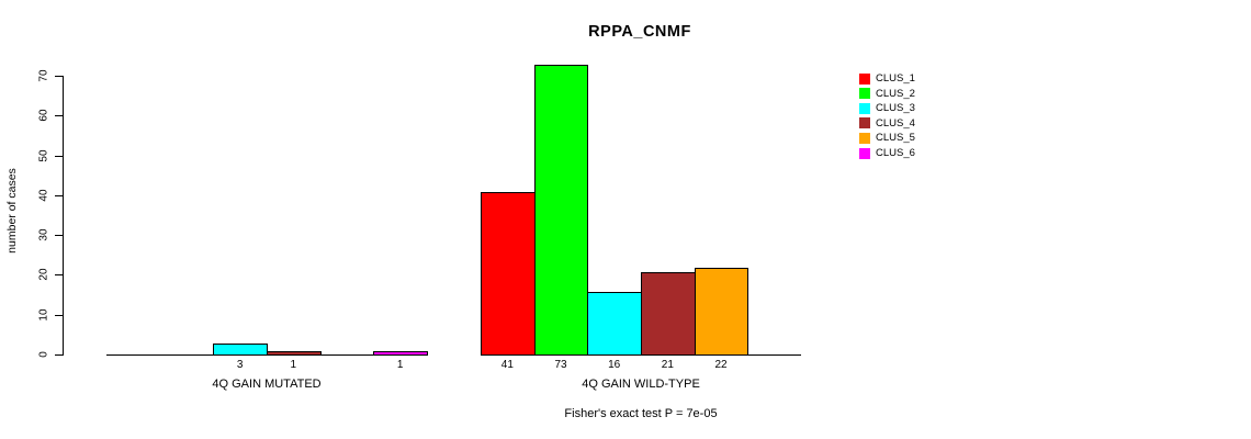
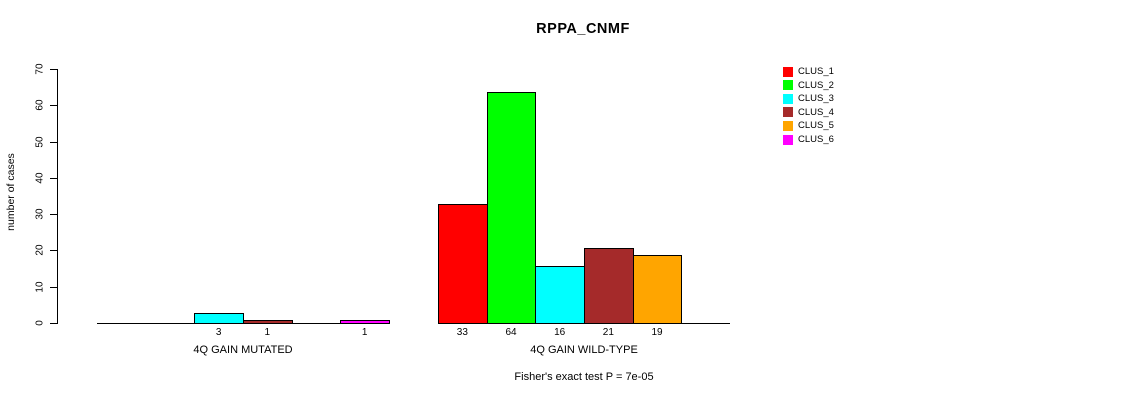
CLUS_1/4Q GAIN WILD-TYPE: 41 -> 33
CLUS_2/4Q GAIN WILD-TYPE: 73 -> 64
CLUS_5/4Q GAIN WILD-TYPE: 22 -> 19
